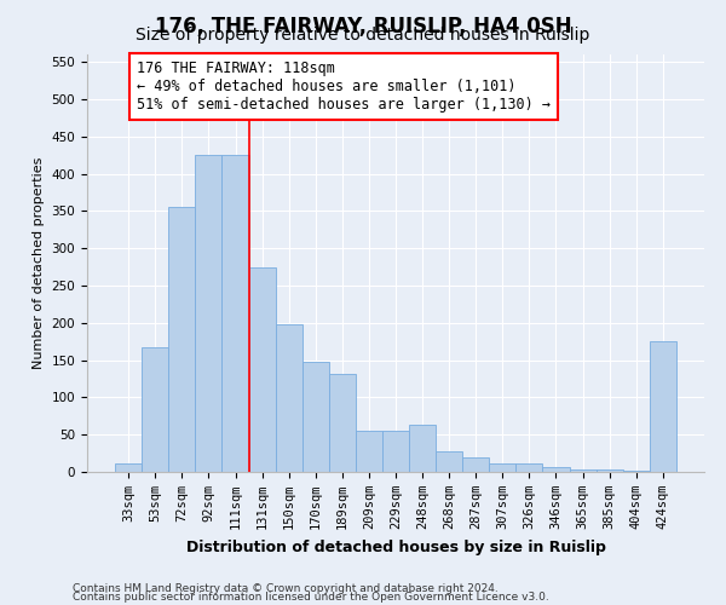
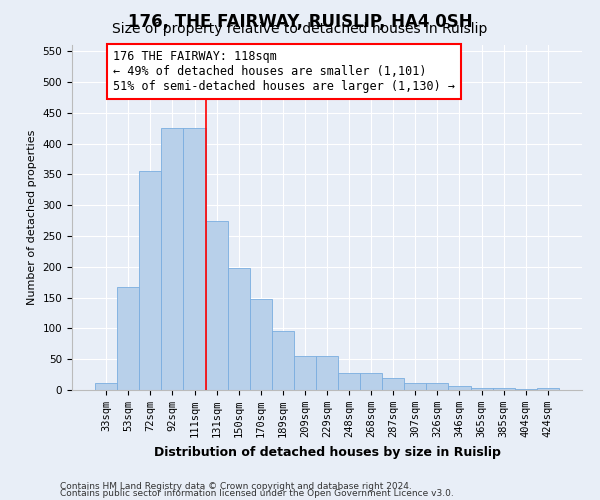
189sqm: 132 -> 96
248sqm: 64 -> 27
424sqm: 176 -> 4
